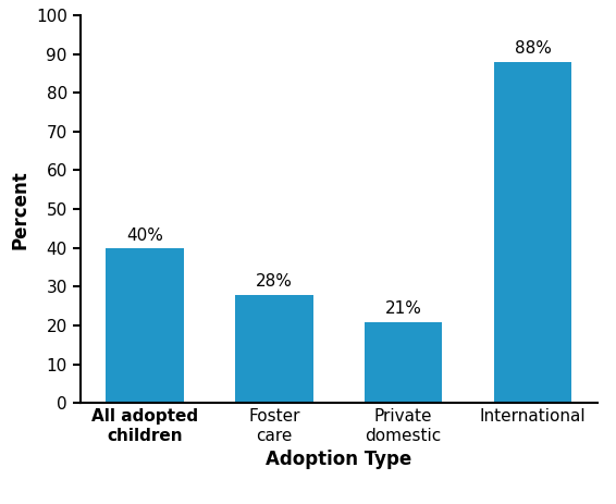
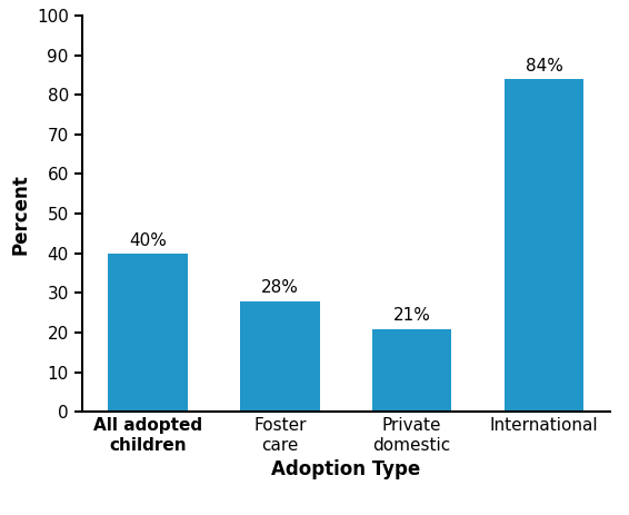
International: 88% -> 84%
